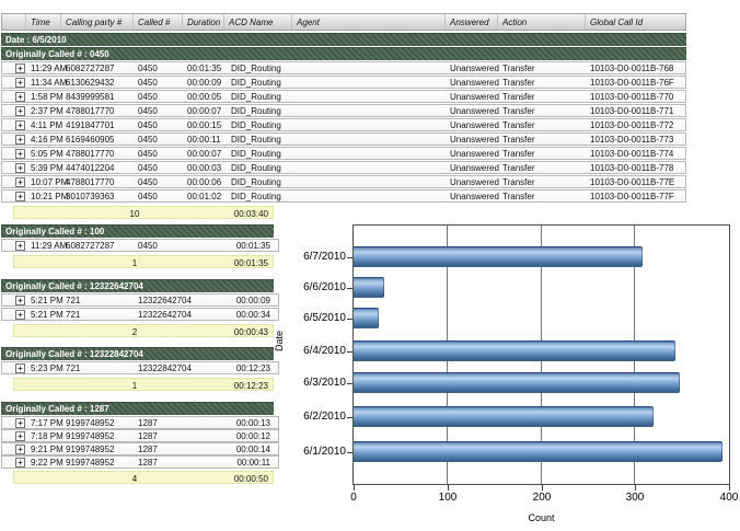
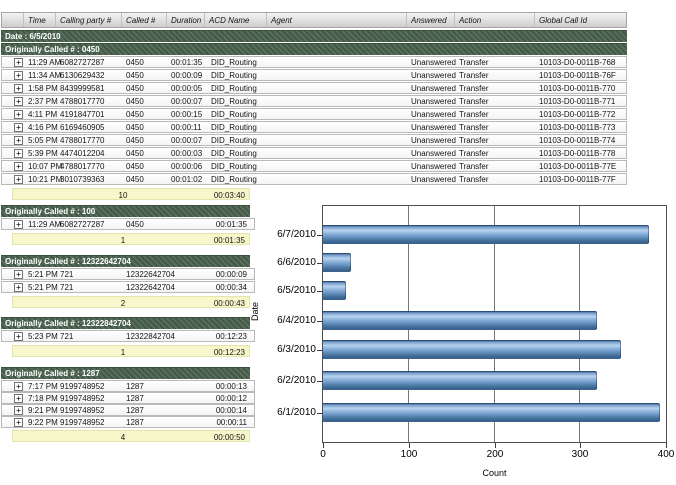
6/7/2010: 310 -> 380
6/4/2010: 340 -> 320
